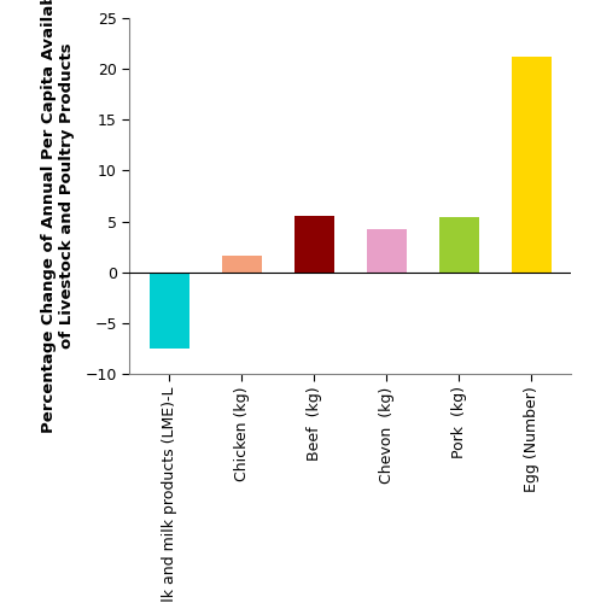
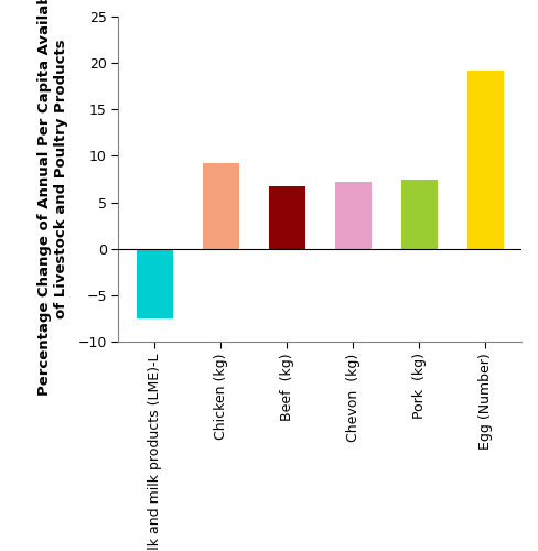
Chicken (kg): 1.6 -> 9.2
Beef (kg): 5.6 -> 6.7
Chevon (kg): 4.2 -> 7.2
Pork (kg): 5.4 -> 7.5
Egg (Number): 21.2 -> 19.2
